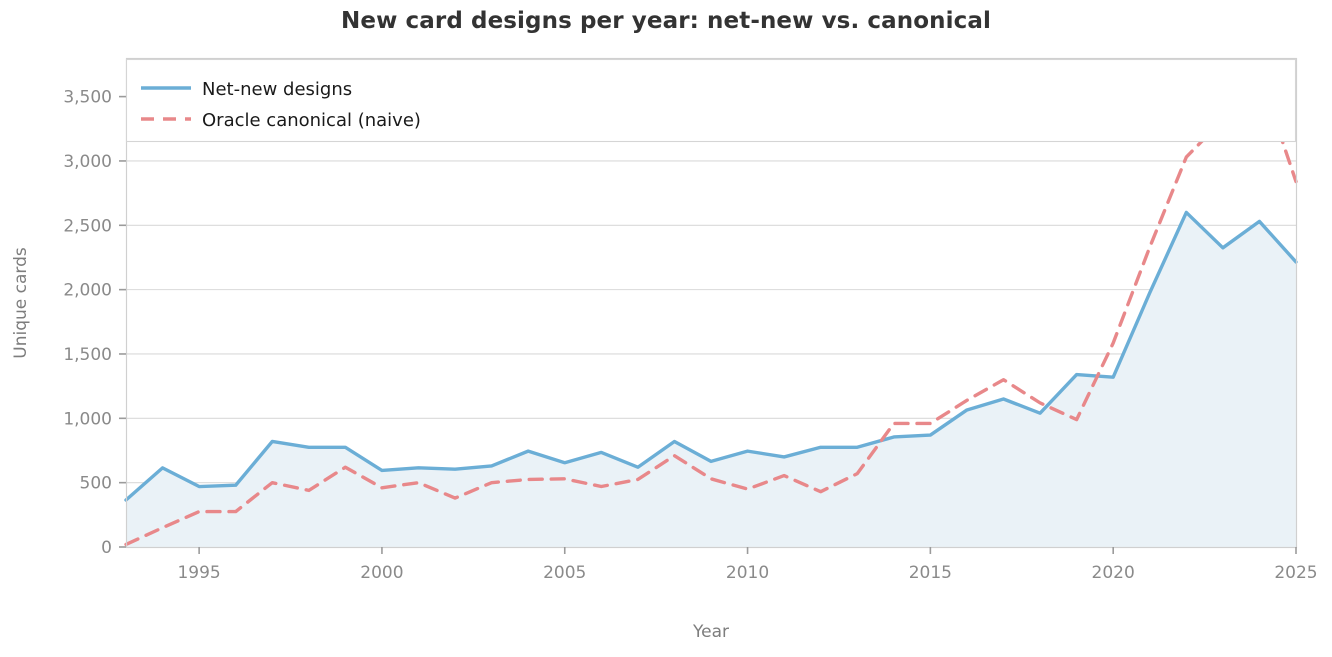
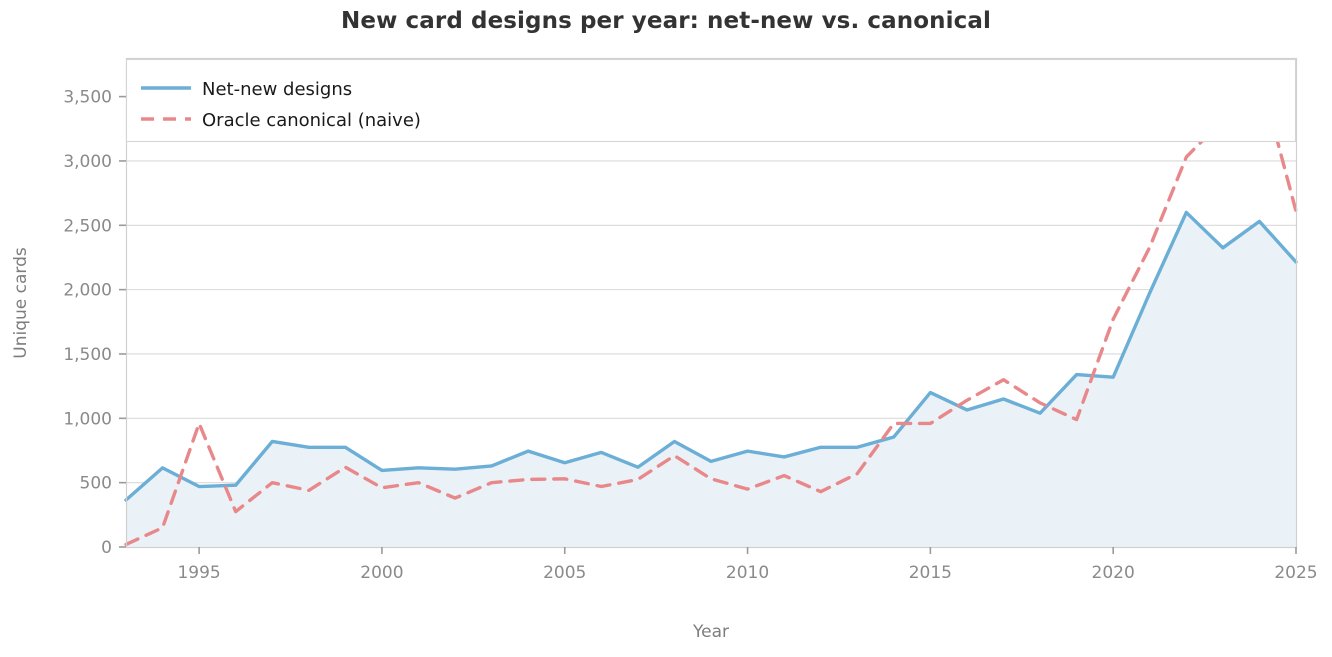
Oracle canonical (naive)/1995: 280 -> 960
Net-new designs/2015: 870 -> 1200
Oracle canonical (naive)/2020: 1580 -> 1770
Oracle canonical (naive)/2025: 2840 -> 2610
